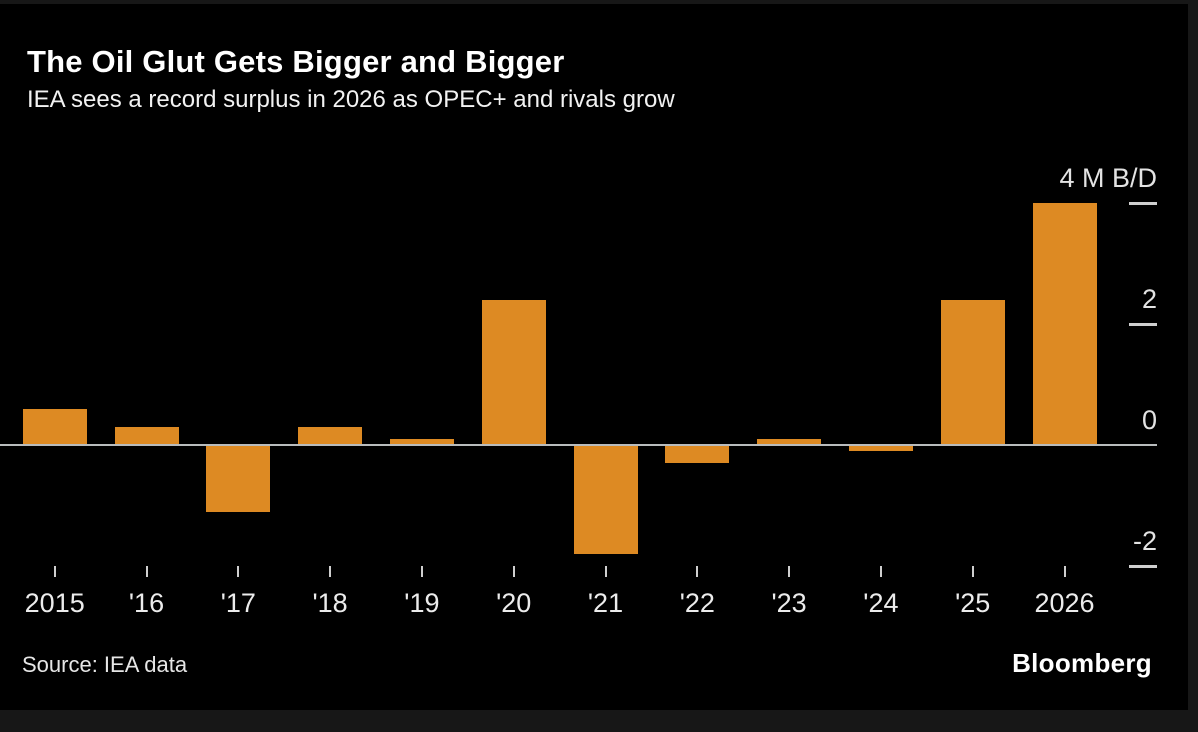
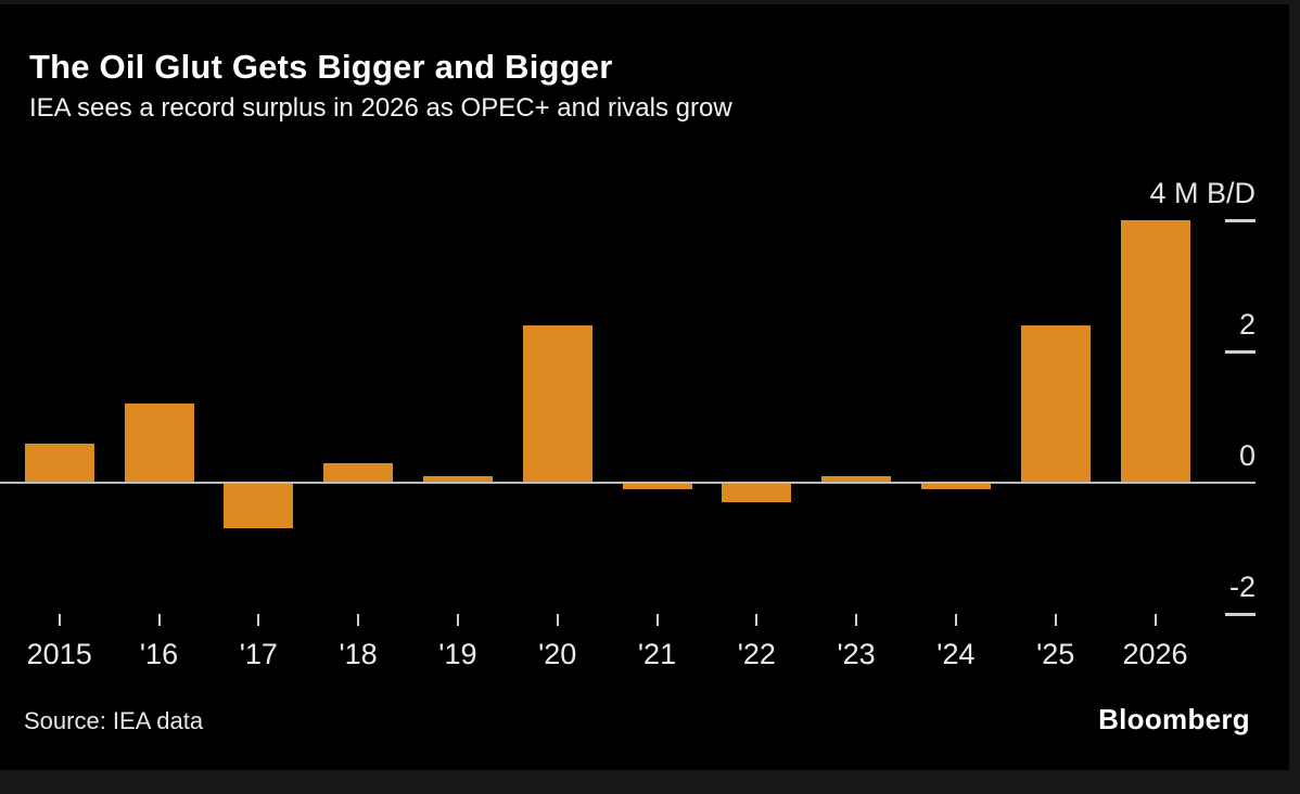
'16: 0.3 -> 1.2
'17: -1.1 -> -0.7
'21: -1.8 -> -0.1
